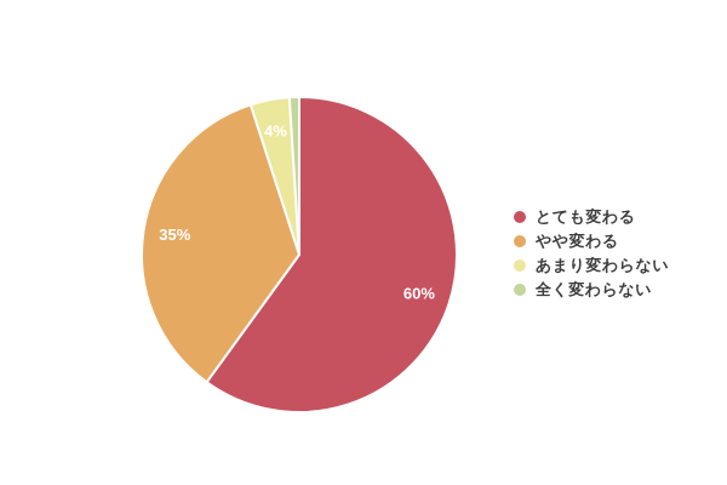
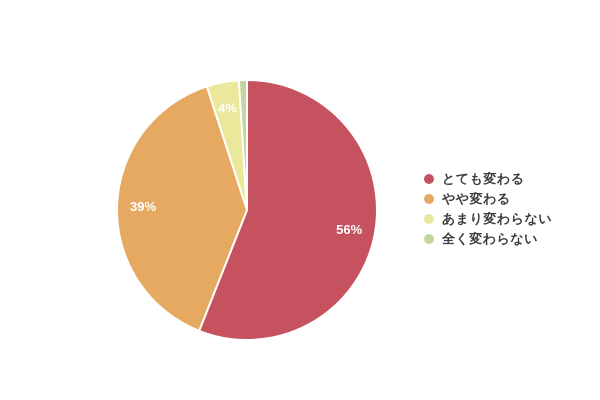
とても変わる: 60% -> 56%
やや変わる: 35% -> 39%
